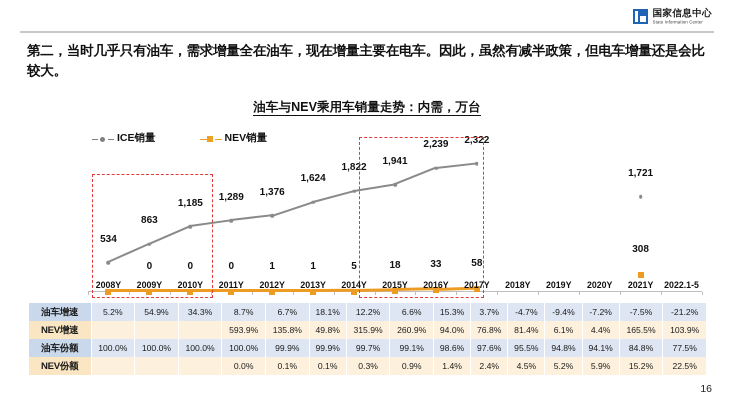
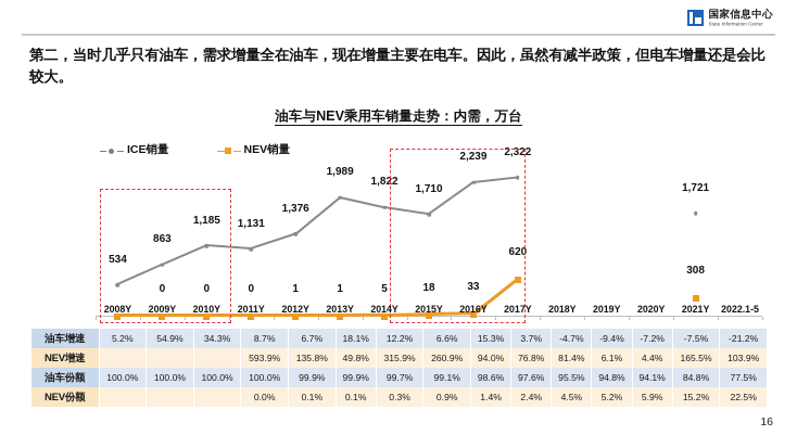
ICE销量/2011Y: 1,289 -> 1,131
ICE销量/2013Y: 1,624 -> 1,989
ICE销量/2015Y: 1,941 -> 1,710
NEV销量/2017Y: 58 -> 620
